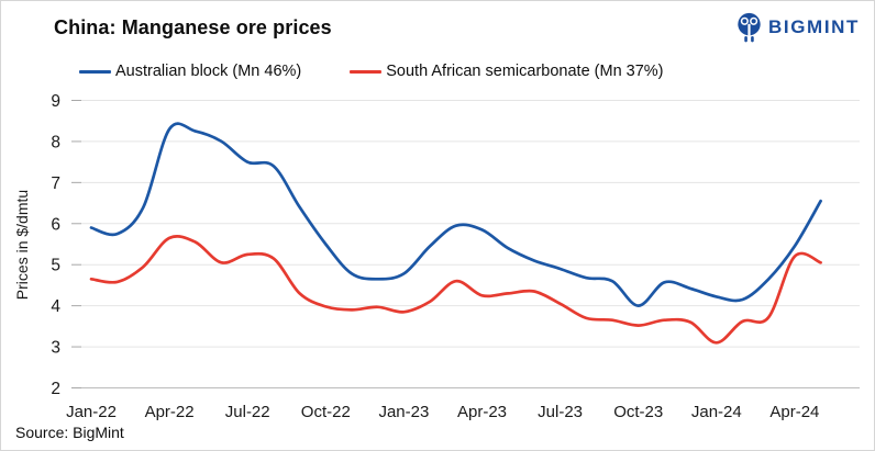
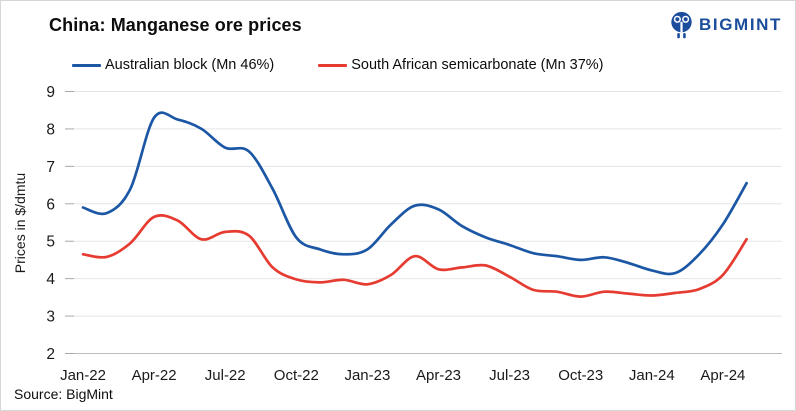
Australian block (Mn 46%)/Oct-22: 5.5 -> 5.1
Australian block (Mn 46%)/Oct-23: 4.0 -> 4.5
South African semicarbonate (Mn 37%)/Jan-24: 3.1 -> 3.5
South African semicarbonate (Mn 37%)/Apr-24: 5.2 -> 4.1
